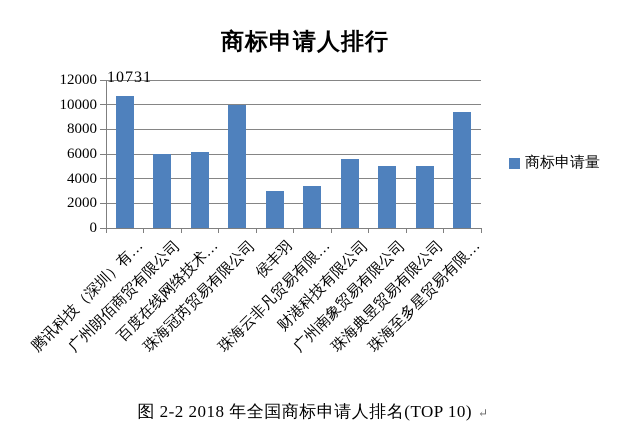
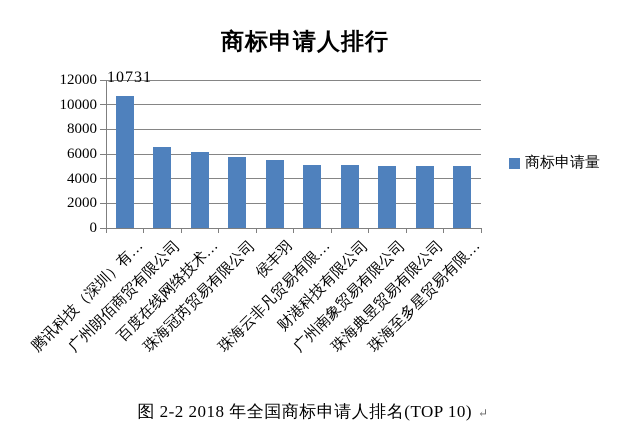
广州朗佰商贸有限公司: 6000 -> 6600
珠海冠芮贸易有限公司: 10000 -> 5800
侯丰羽: 3000 -> 5500
珠海云非凡贸易有限…: 3400 -> 5100
财港科技有限公司: 5600 -> 5100
珠海至多星贸易有限…: 9400 -> 5000
